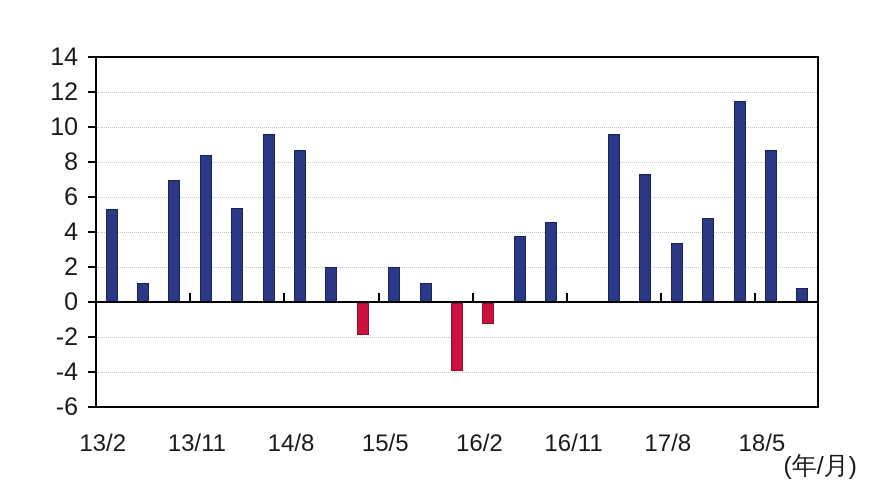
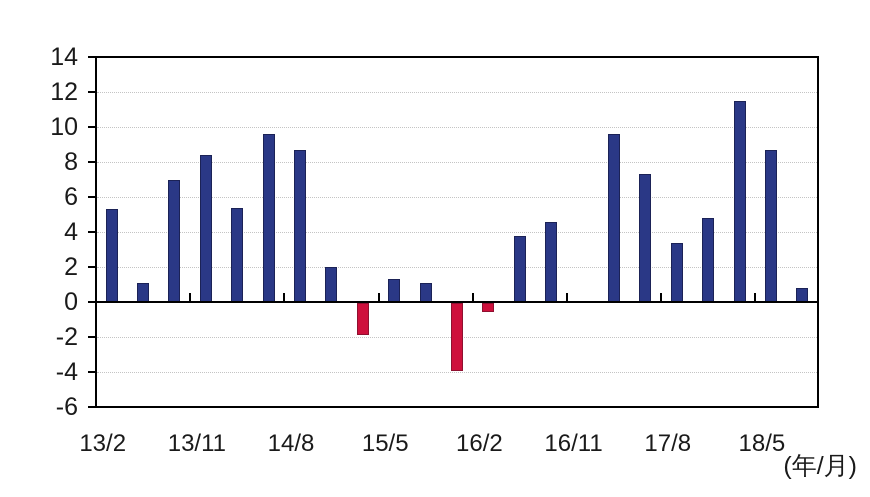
15/5: 2.0 -> 1.3
16/2: -1.2 -> -0.5
